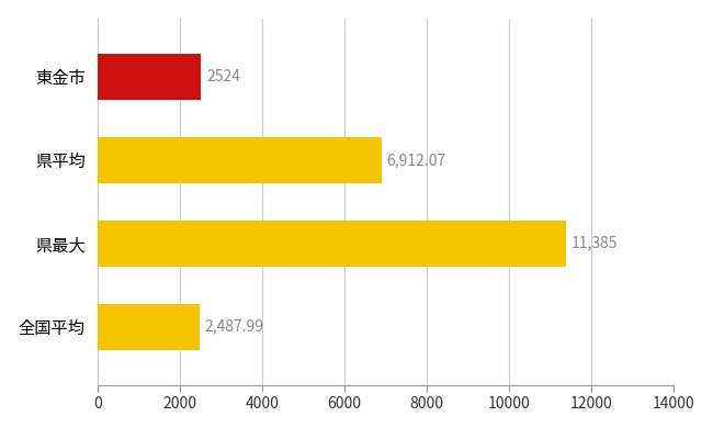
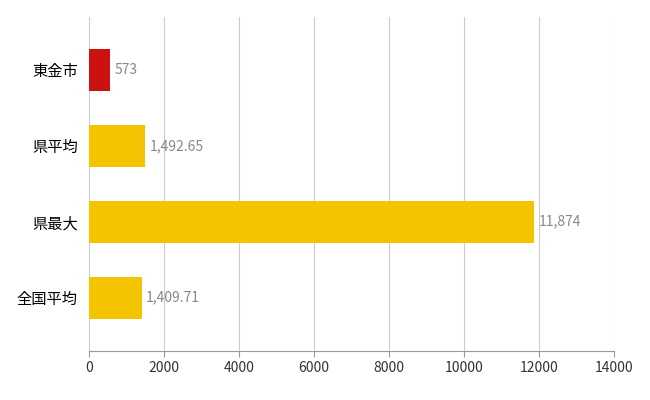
東金市: 2524 -> 573
県平均: 6,912.07 -> 1,492.65
県最大: 11,385 -> 11,874
全国平均: 2,487.99 -> 1,409.71
